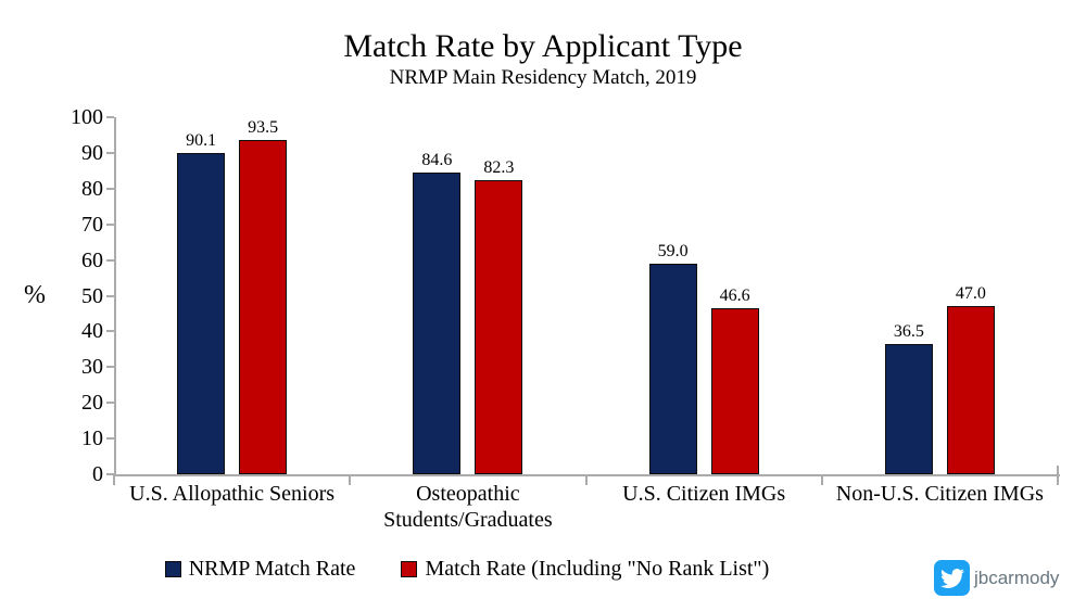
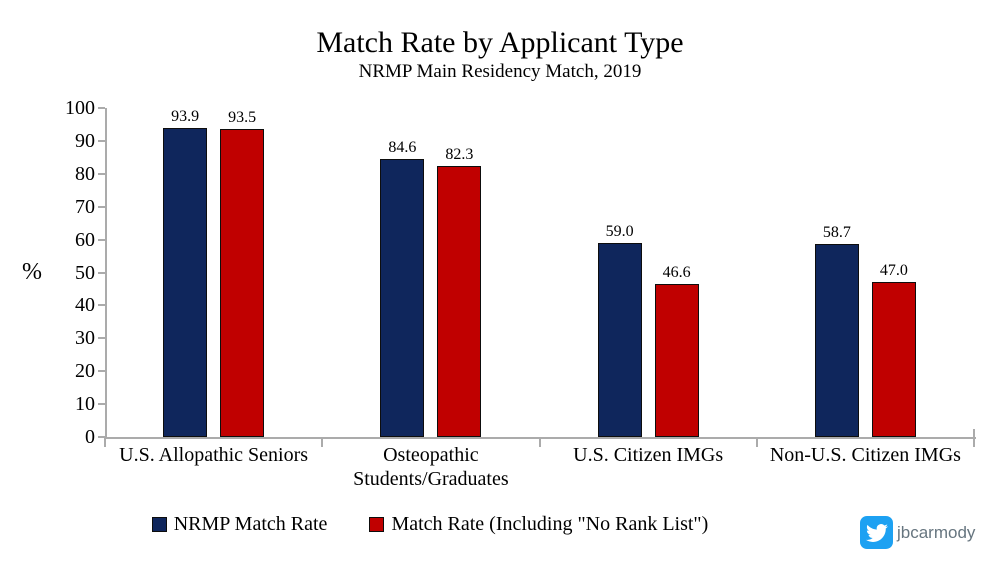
NRMP Match Rate/U.S. Allopathic Seniors: 90.1 -> 93.9
NRMP Match Rate/Non-U.S. Citizen IMGs: 36.5 -> 58.7
